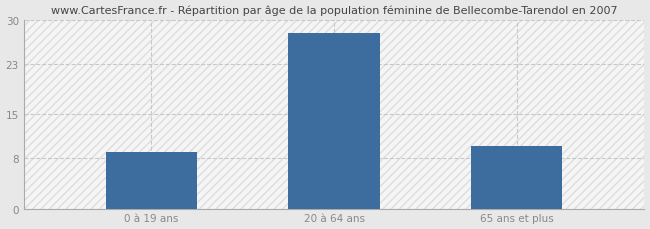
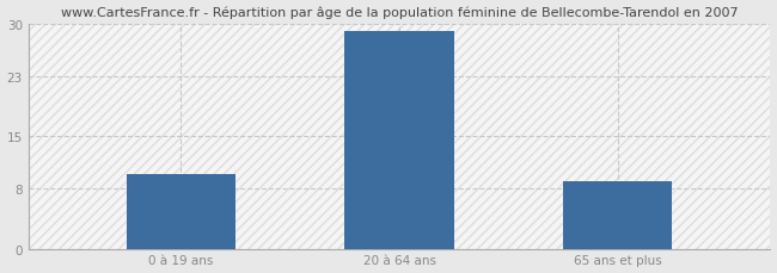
0 à 19 ans: 9 -> 10
20 à 64 ans: 28 -> 29
65 ans et plus: 10 -> 9
